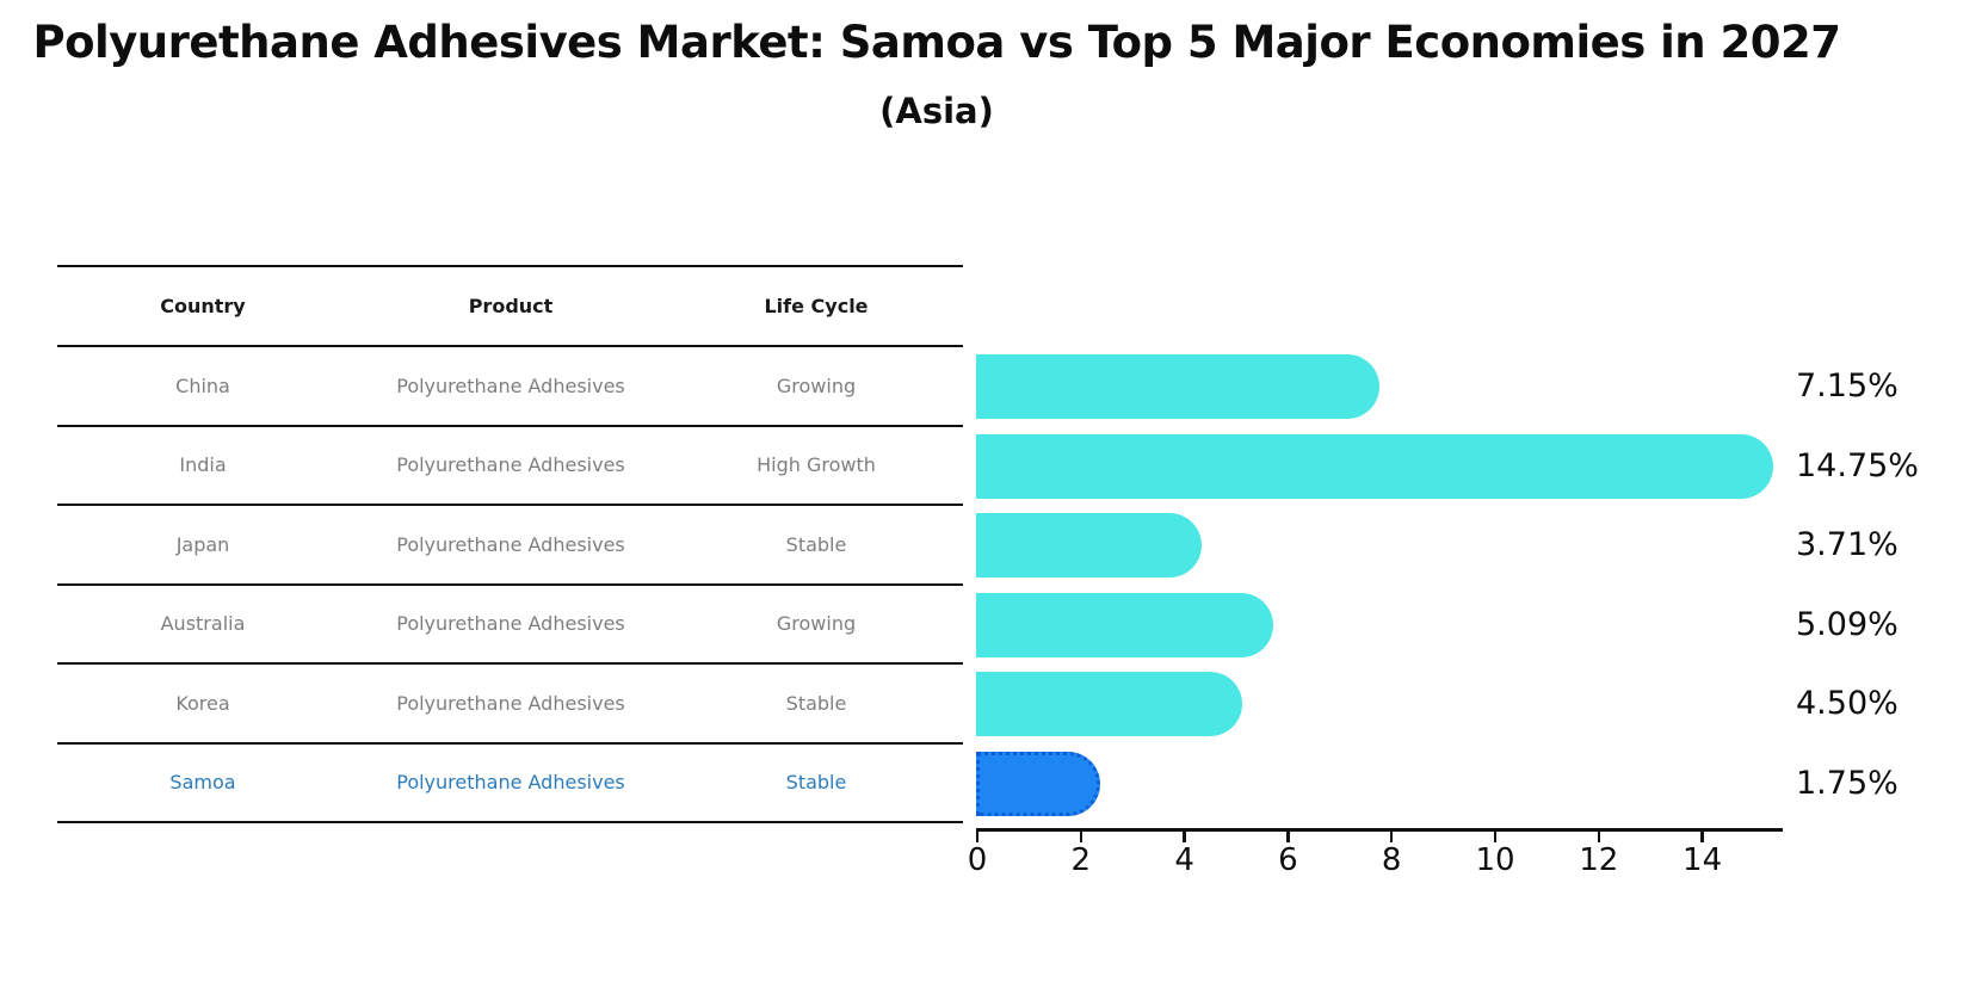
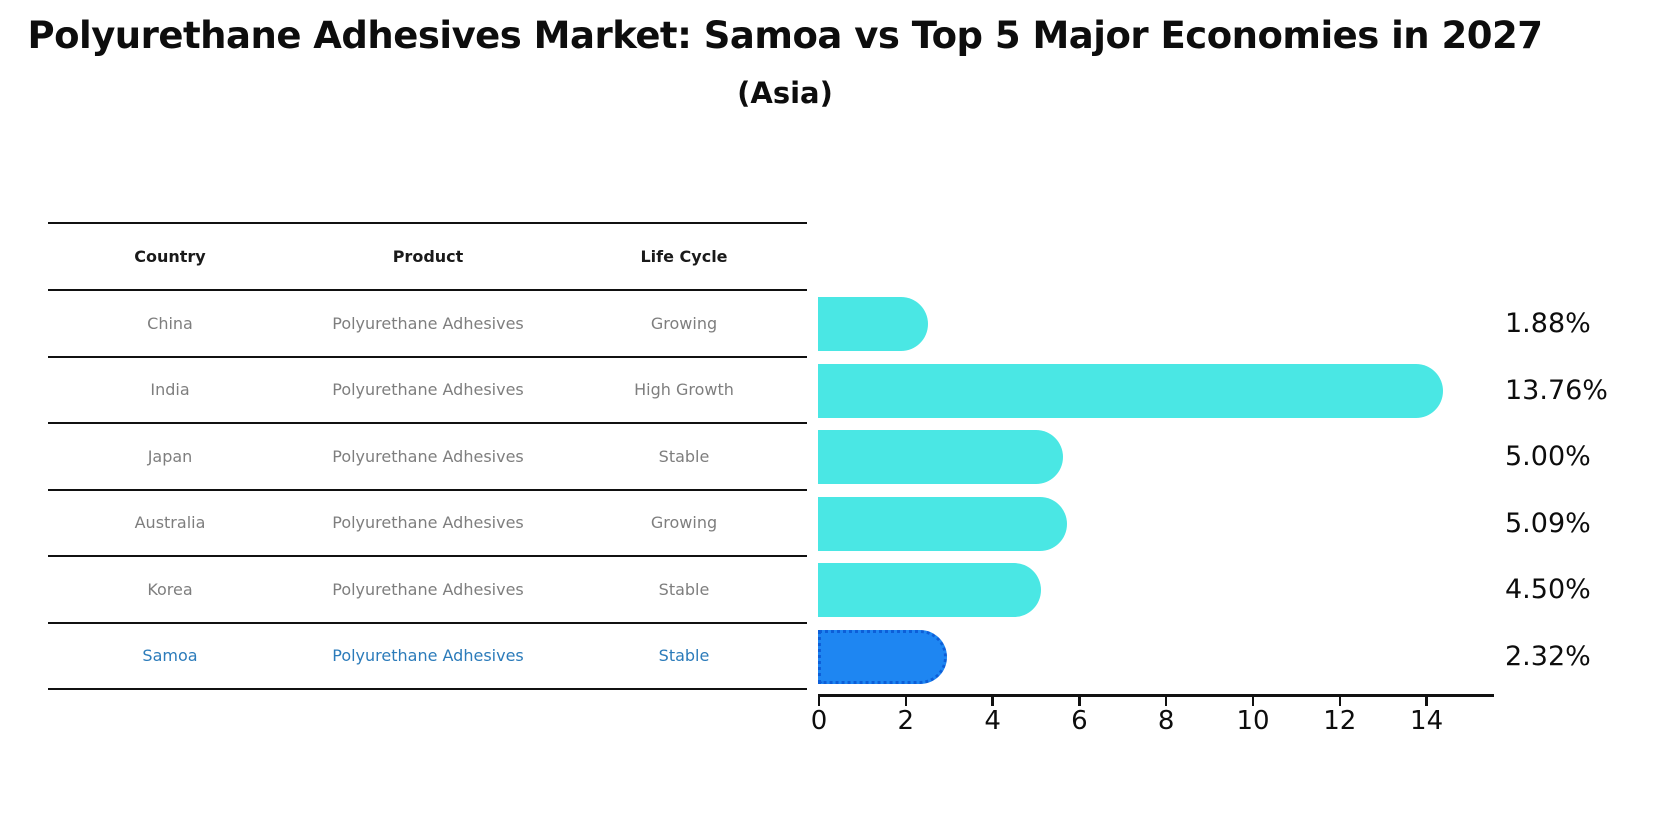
China: 7.15% -> 1.88%
India: 14.75% -> 13.76%
Japan: 3.71% -> 5.00%
Samoa: 1.75% -> 2.32%
